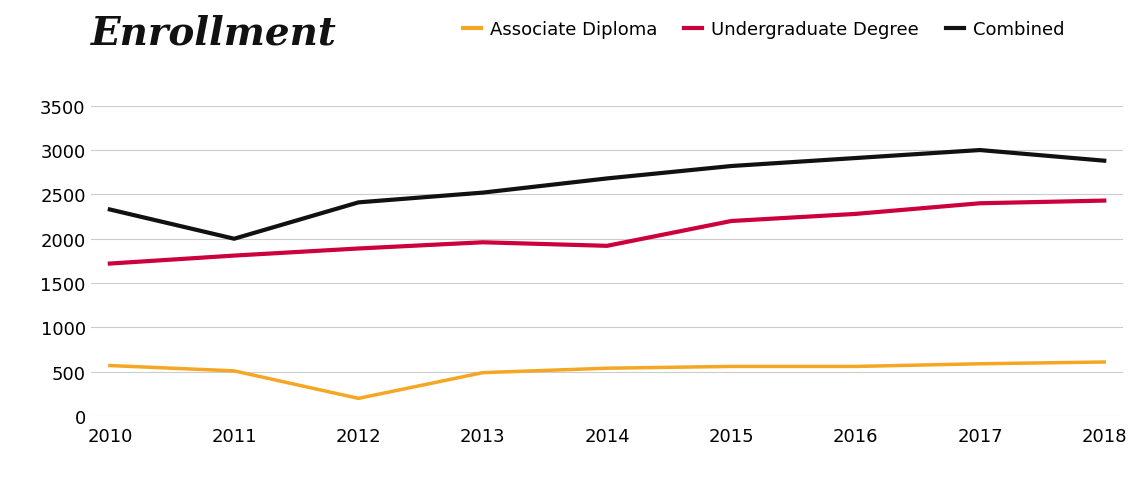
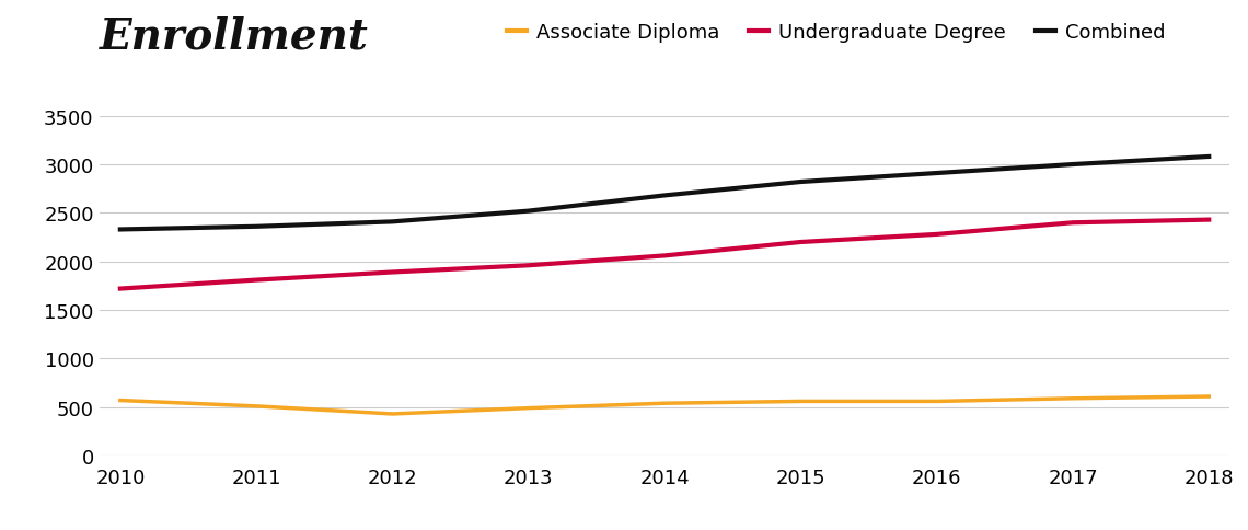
Combined/2011: 2000 -> 2360
Associate Diploma/2012: 200 -> 430
Undergraduate Degree/2014: 1920 -> 2060
Combined/2018: 2880 -> 3080
